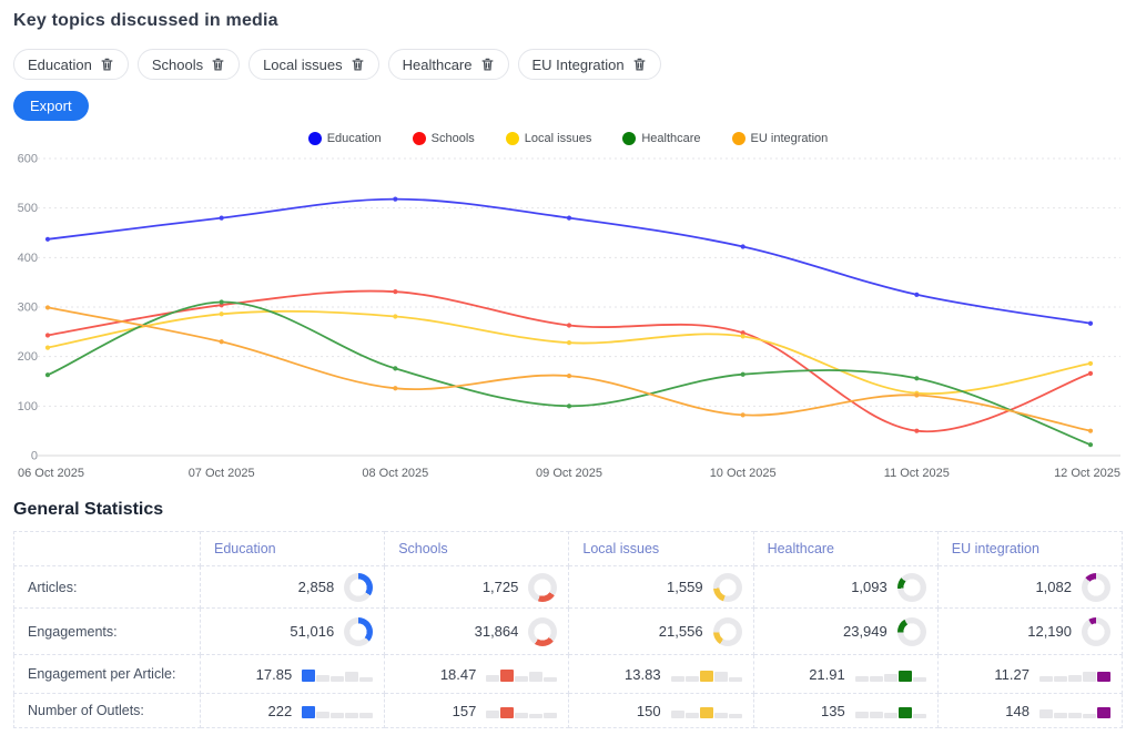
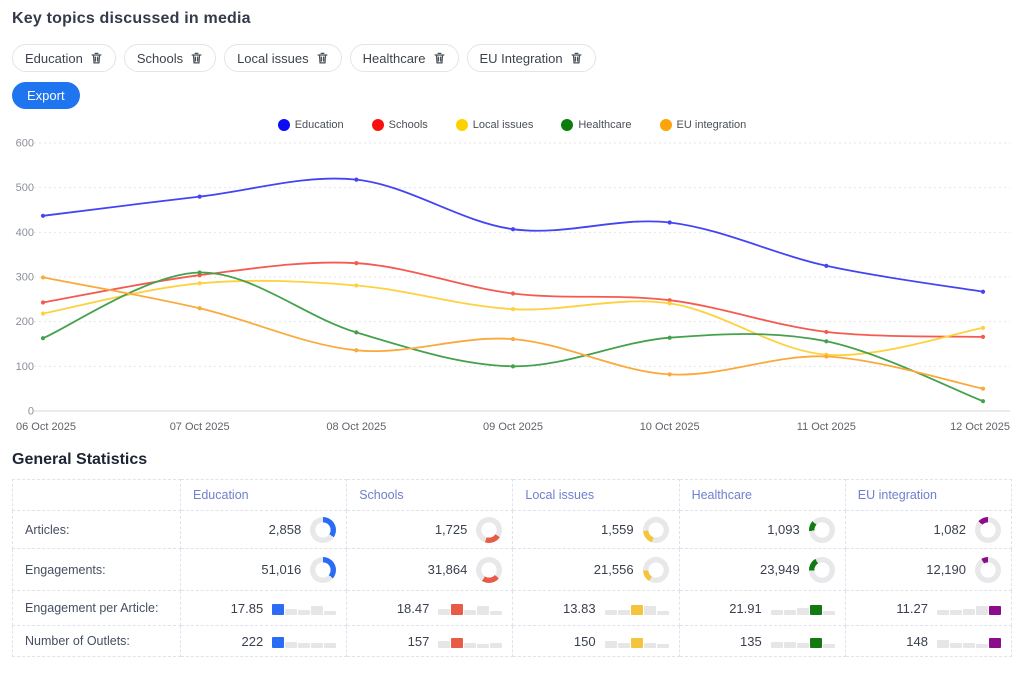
Education/09 Oct 2025: 480 -> 410
Schools/11 Oct 2025: 50 -> 180
